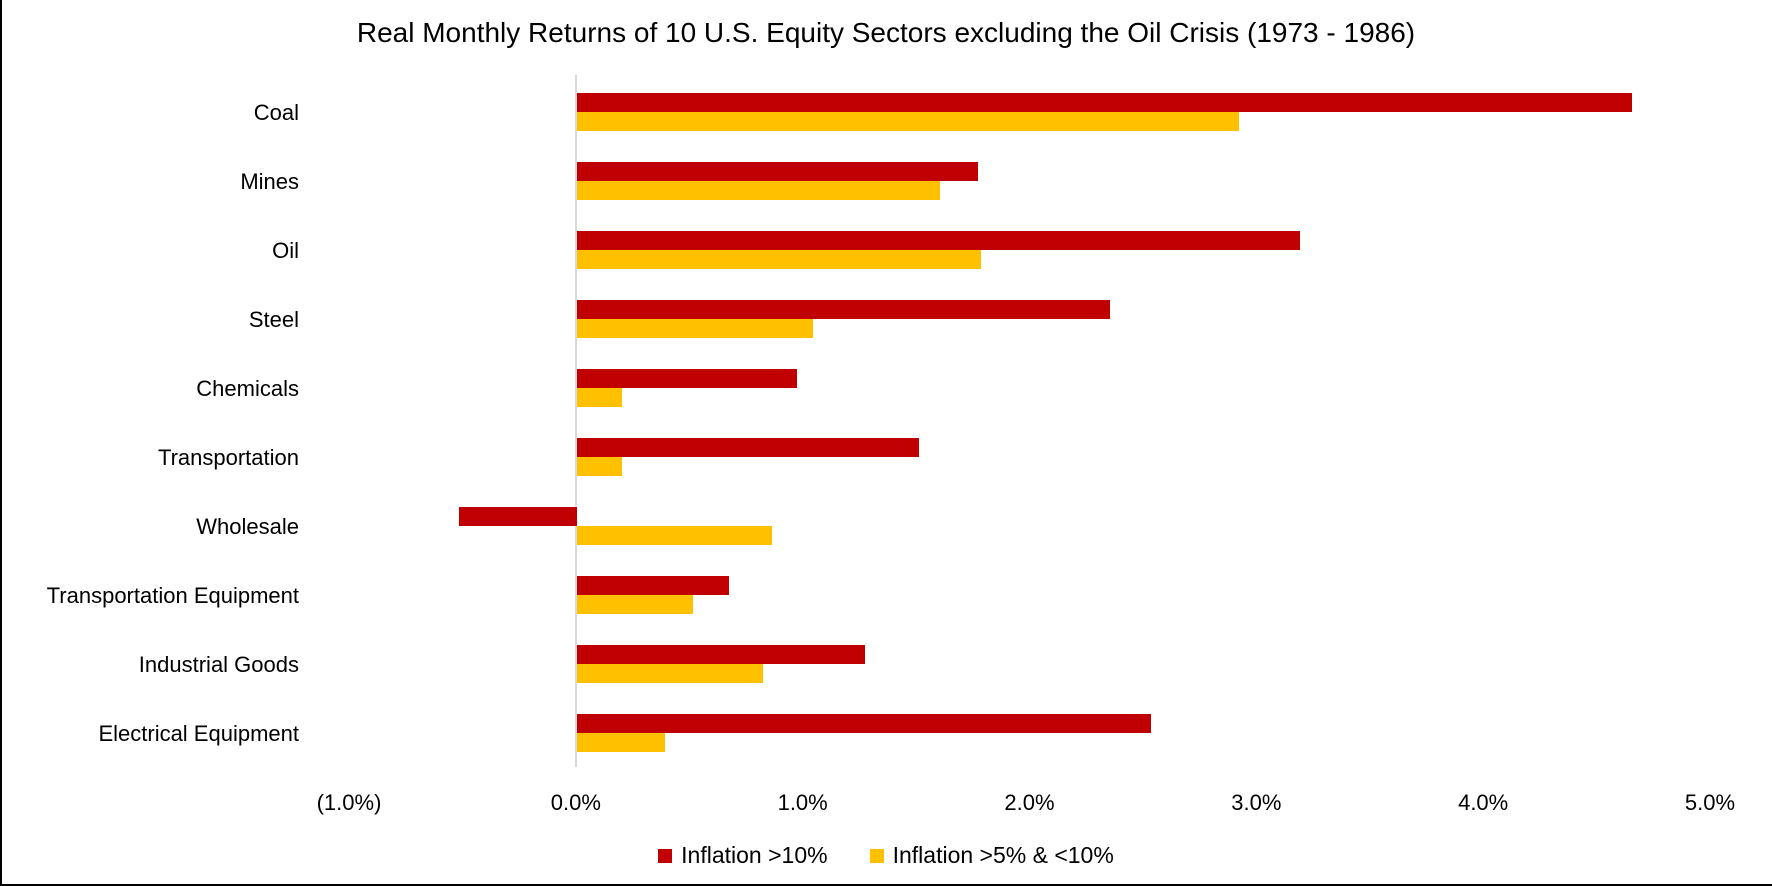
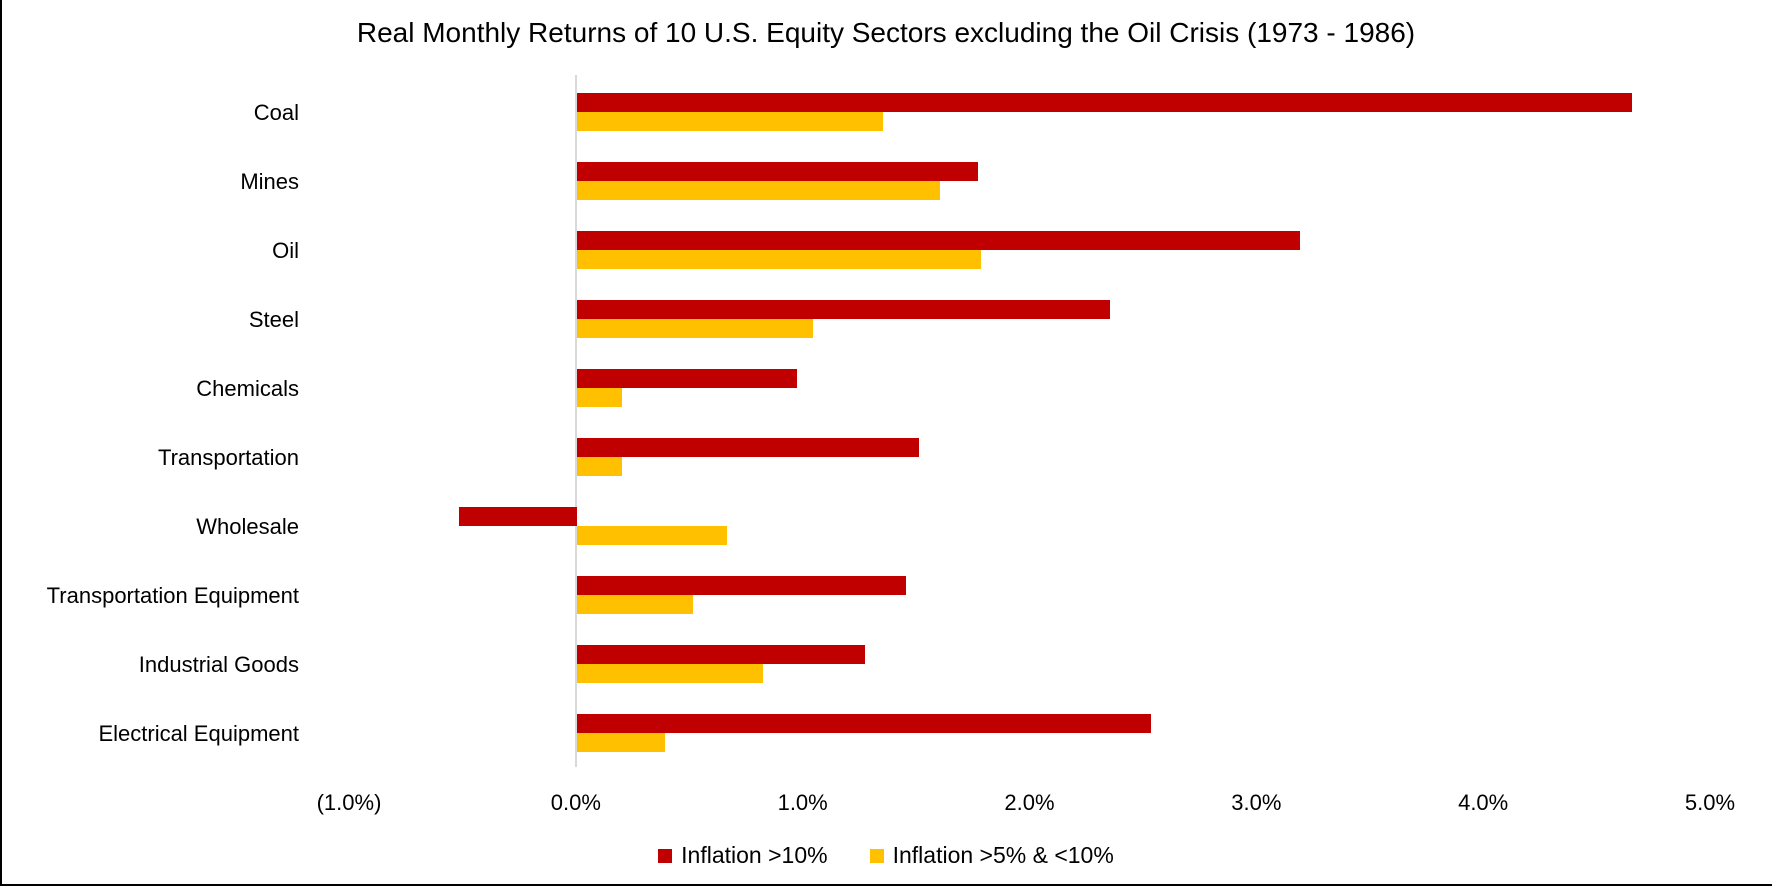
Inflation >5% & <10%/Coal: 2.92% -> 1.35%
Inflation >5% & <10%/Wholesale: 0.86% -> 0.66%
Inflation >10%/Transportation Equipment: 0.67% -> 1.45%
